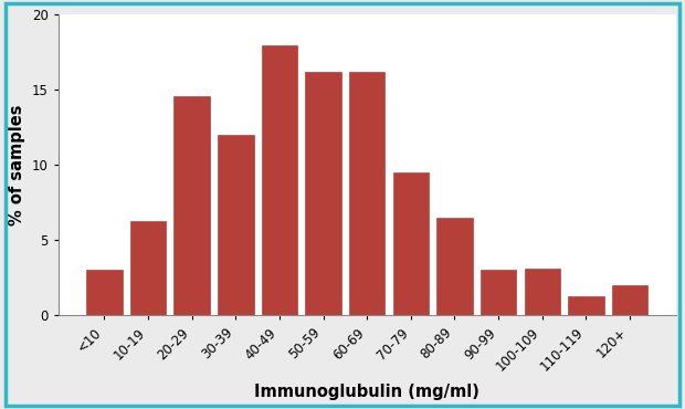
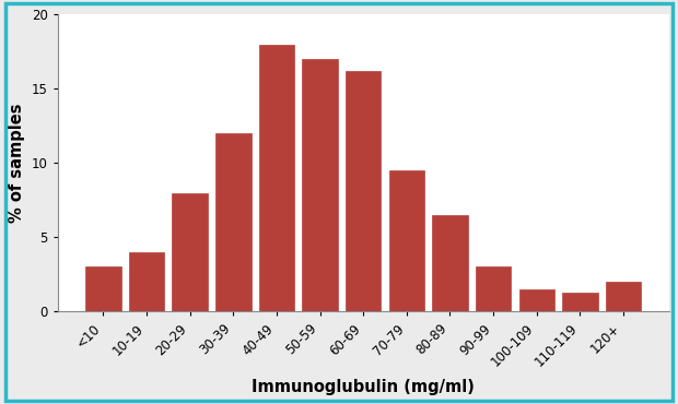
10-19: 6.3 -> 4.0
20-29: 14.6 -> 8.0
50-59: 16.2 -> 17.0
100-109: 3.1 -> 1.5
